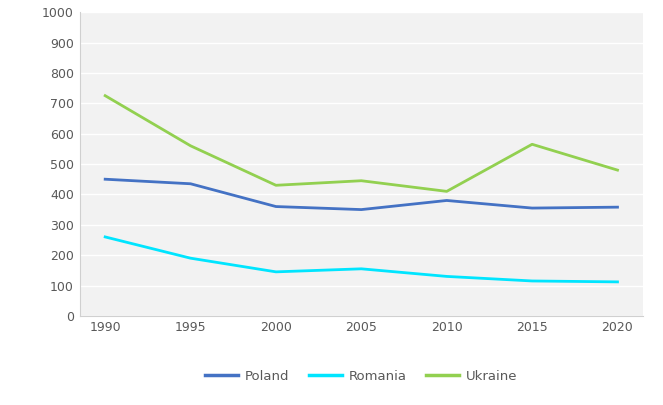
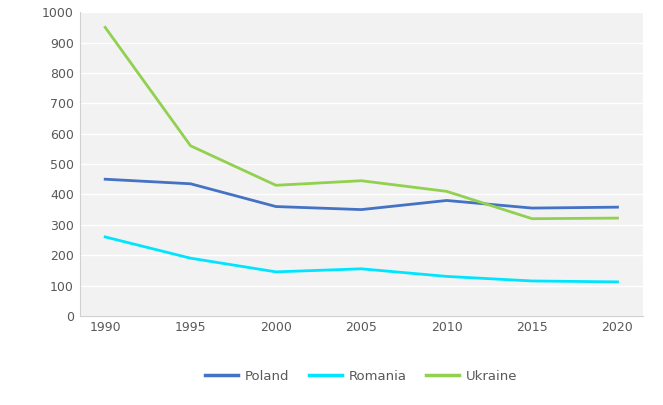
Ukraine/1990: 725 -> 950
Ukraine/2015: 565 -> 320
Ukraine/2020: 480 -> 322
